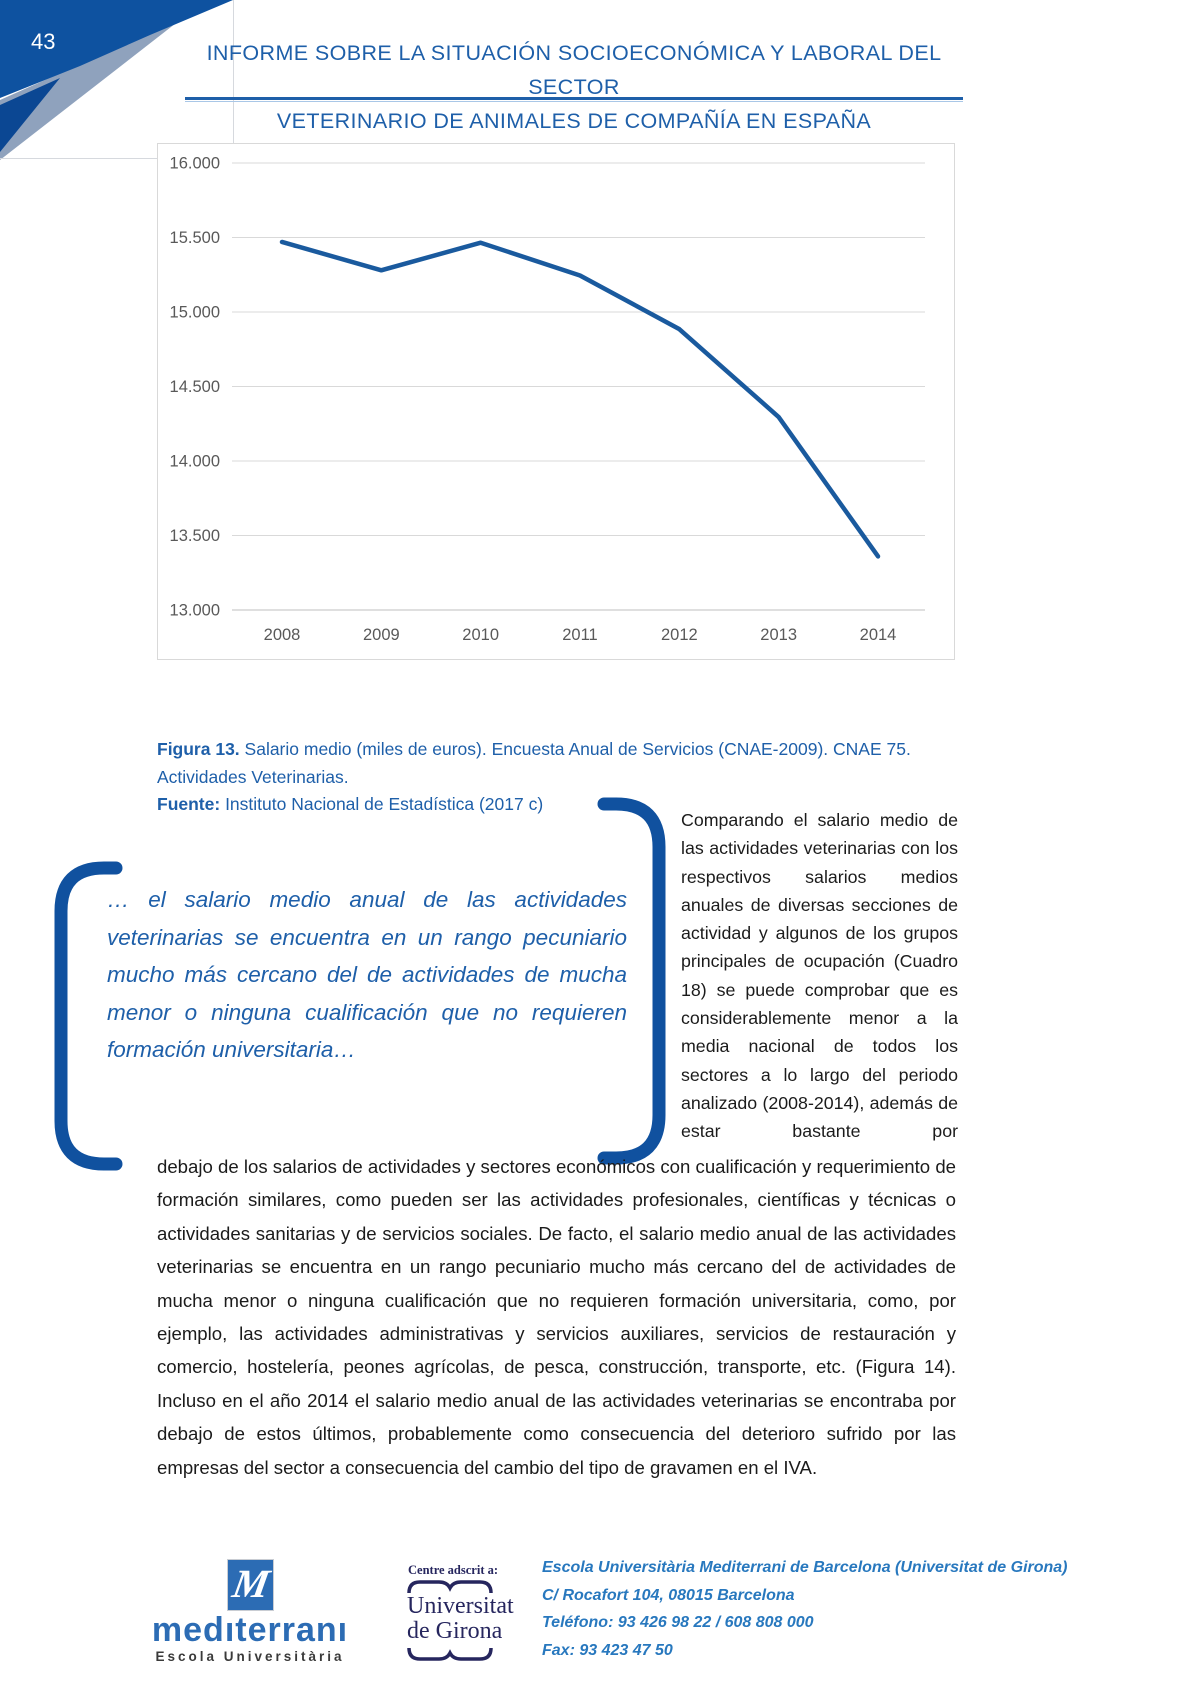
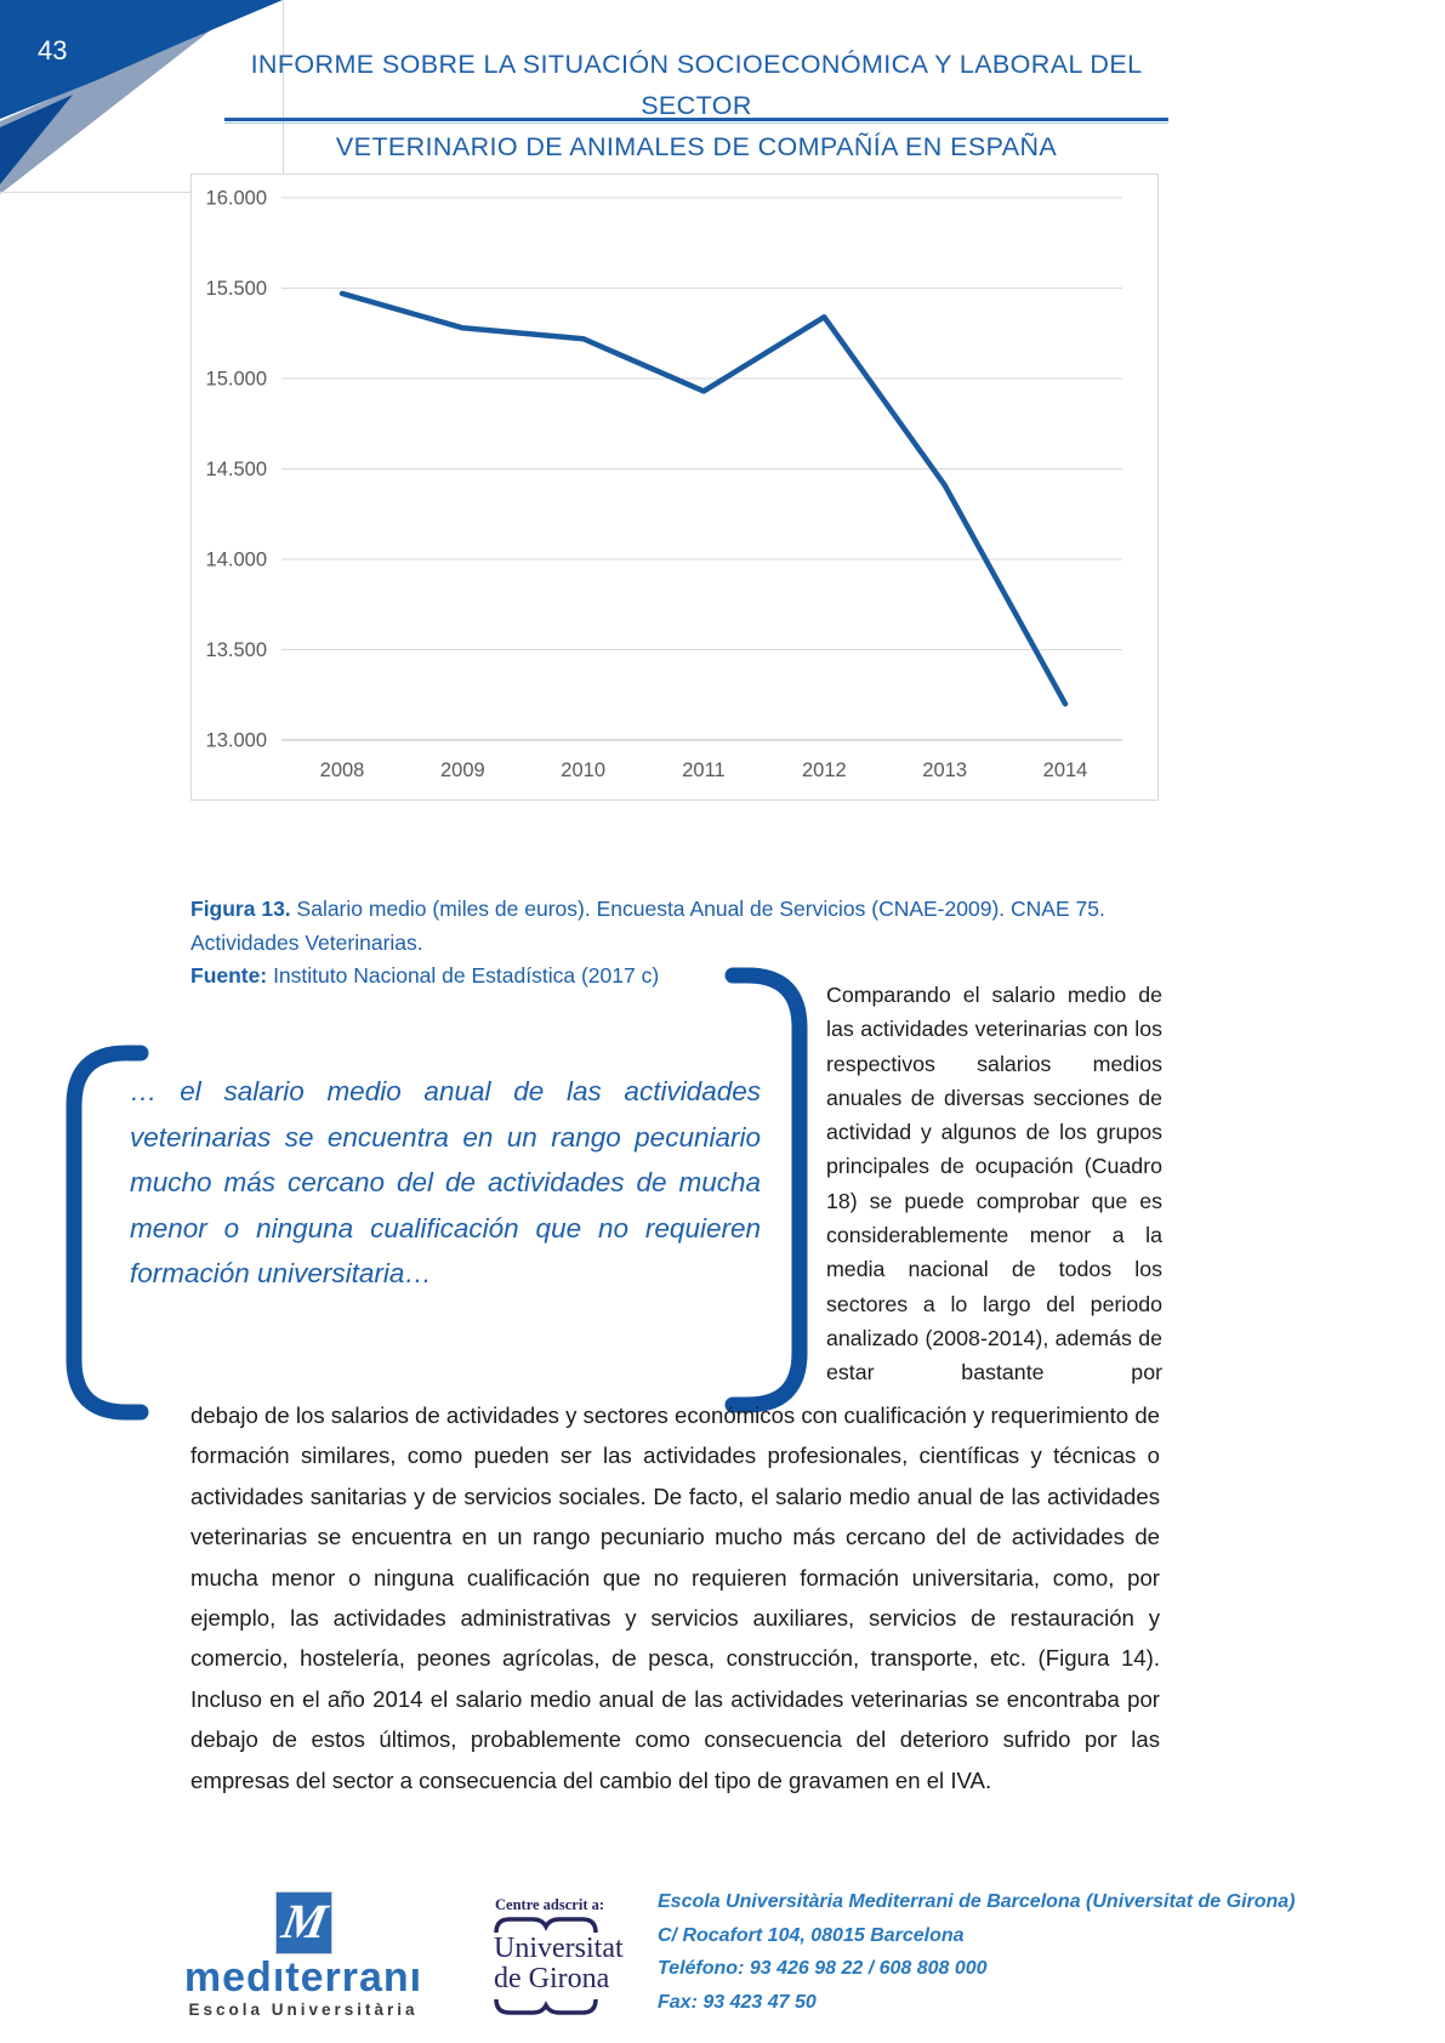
2010: 15460 -> 15220
2011: 15240 -> 14930
2012: 14880 -> 15340
2013: 14300 -> 14410
2014: 13360 -> 13200
